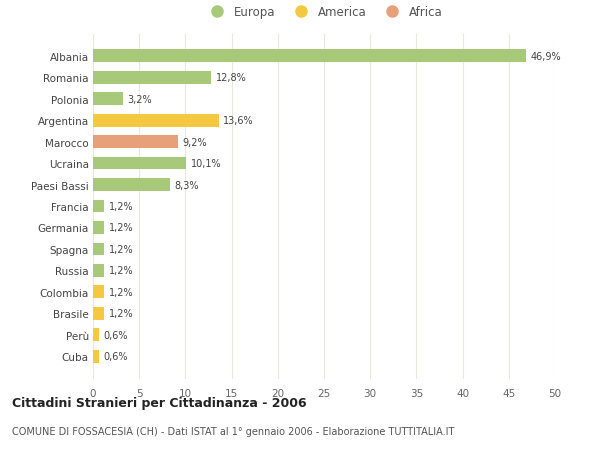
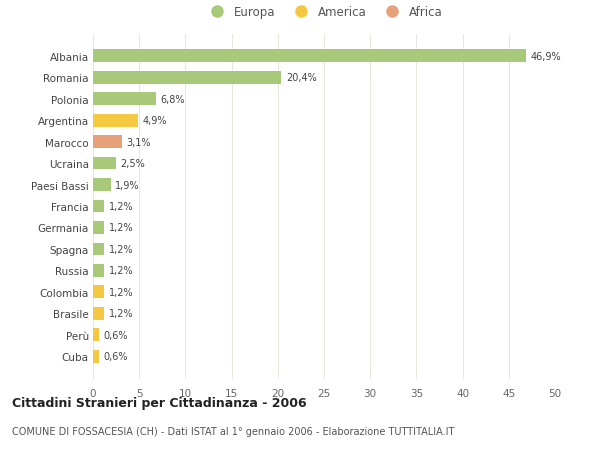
Romania: 12,8% -> 20,4%
Polonia: 3,2% -> 6,8%
Argentina: 13,6% -> 4,9%
Marocco: 9,2% -> 3,1%
Ucraina: 10,1% -> 2,5%
Paesi Bassi: 8,3% -> 1,9%
